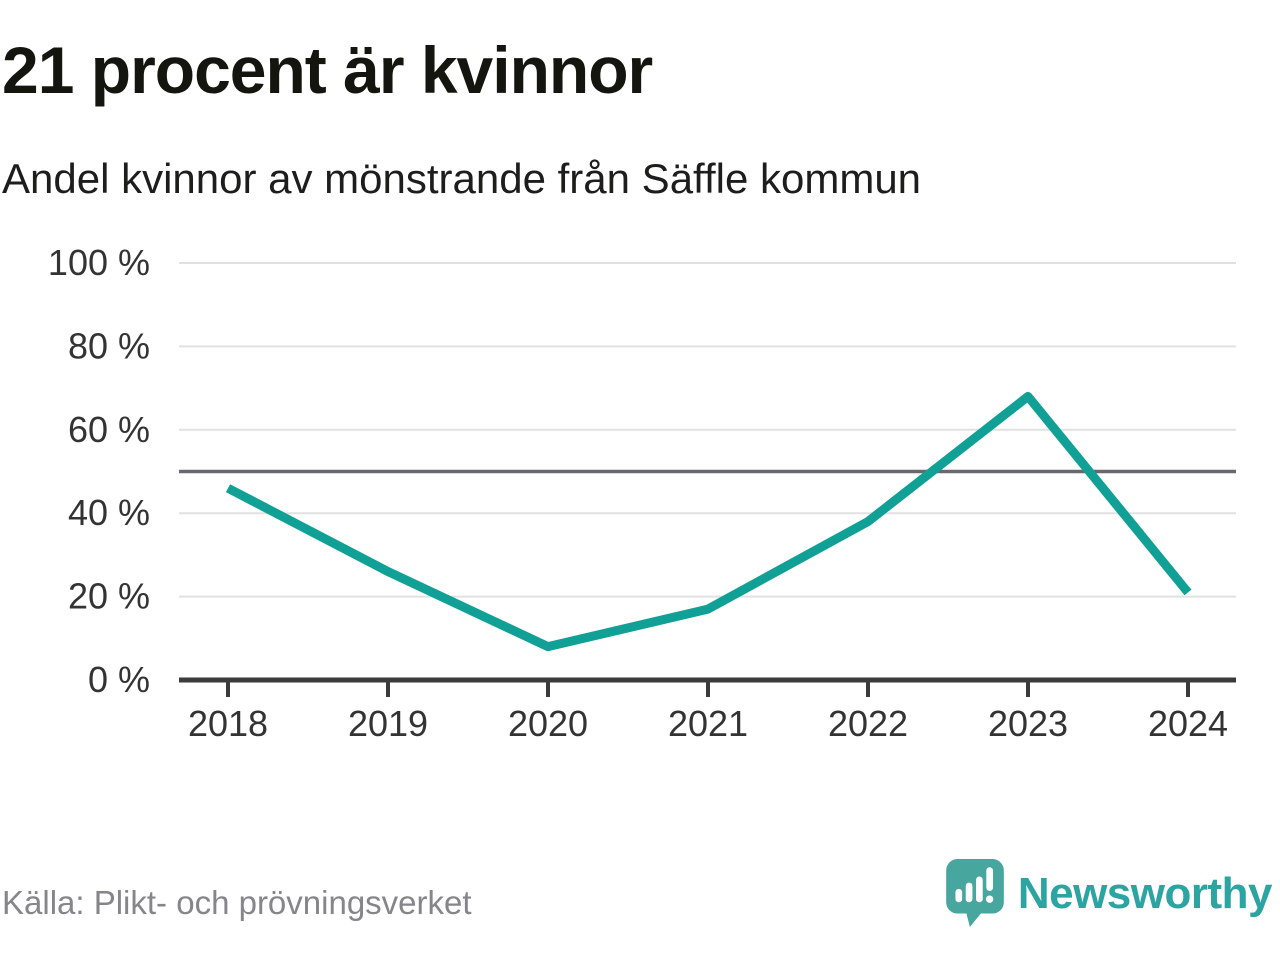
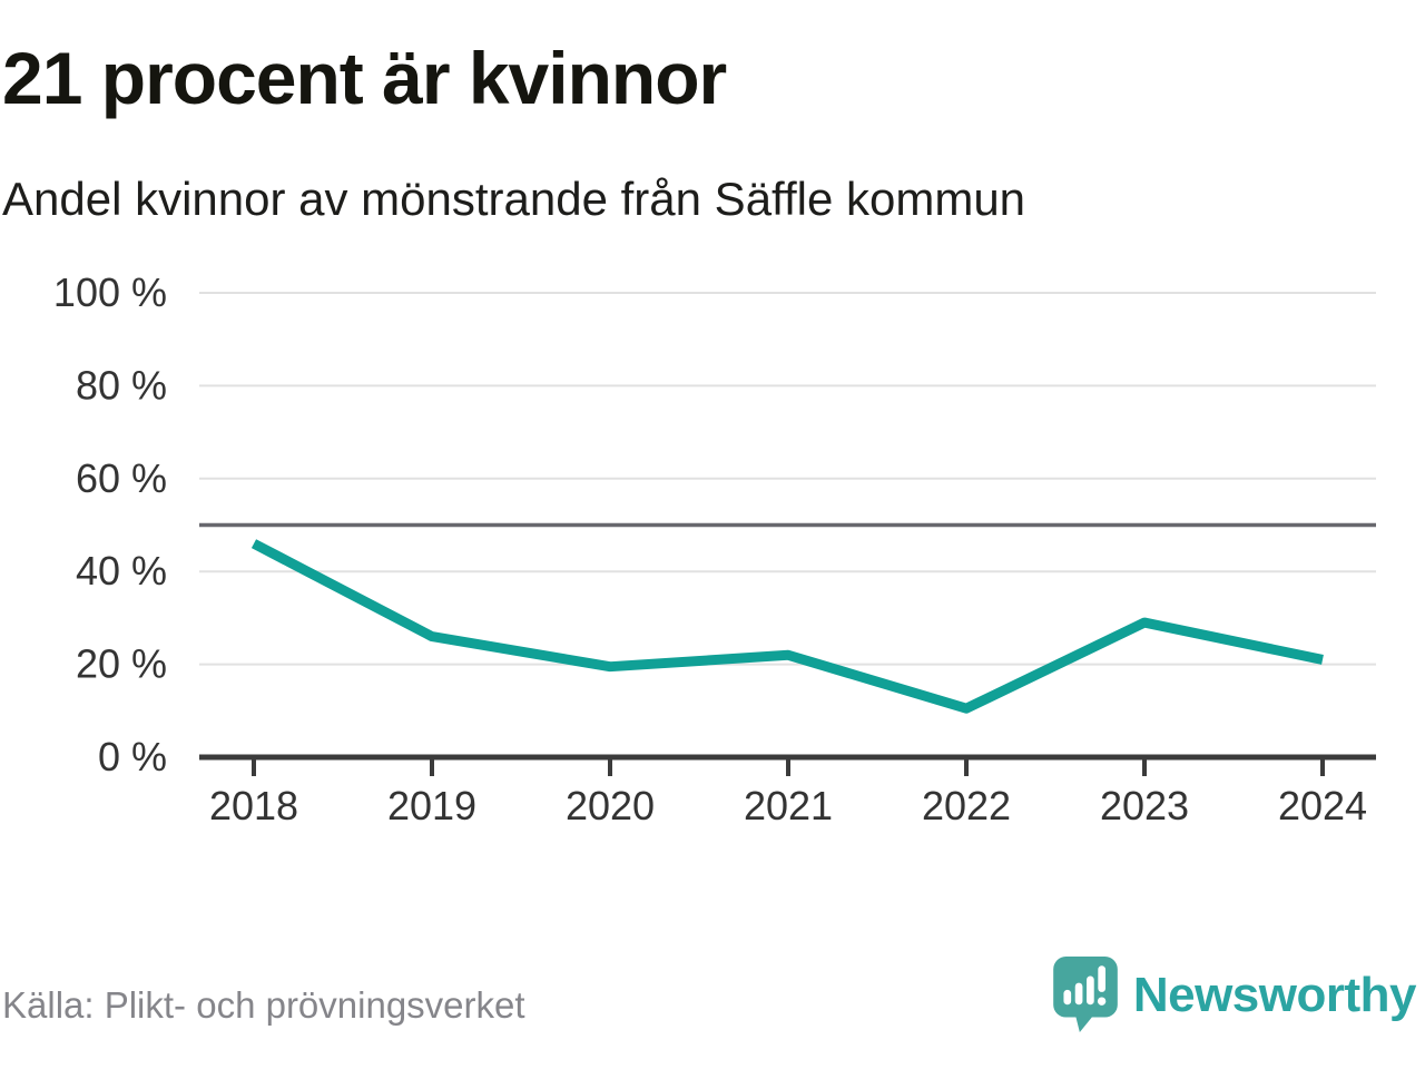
2020: 8% -> 20%
2021: 17% -> 22%
2022: 38% -> 10%
2023: 68% -> 29%
